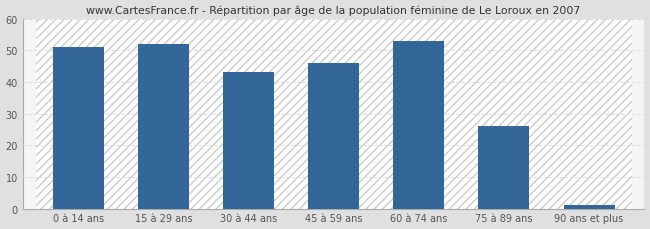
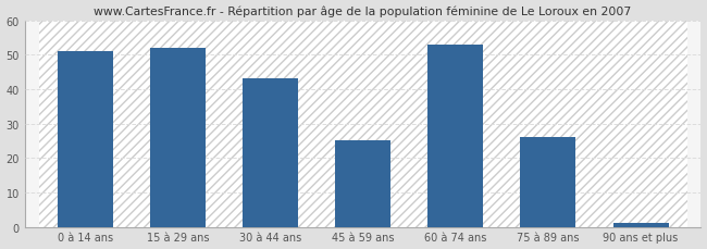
45 à 59 ans: 46 -> 25
